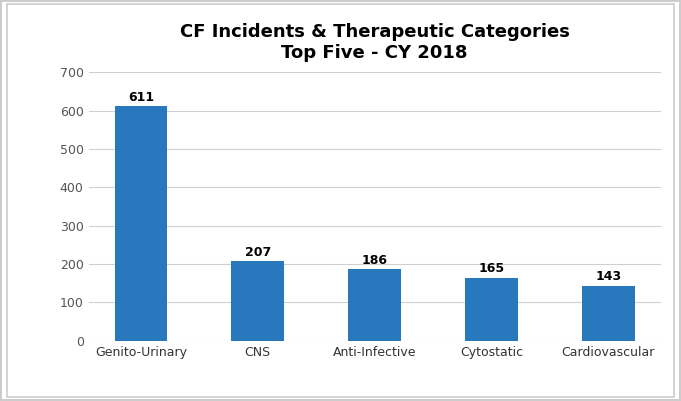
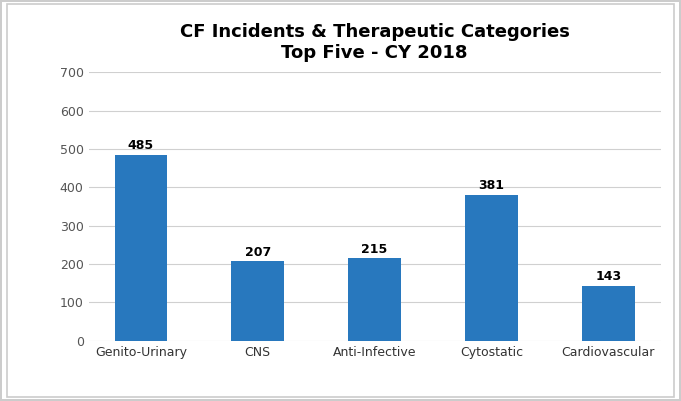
Genito-Urinary: 611 -> 485
Anti-Infective: 186 -> 215
Cytostatic: 165 -> 381
